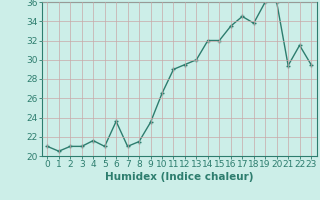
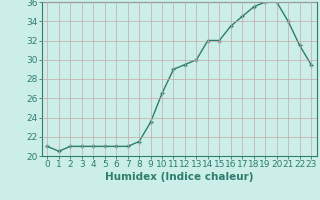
4: 21.6 -> 21.0
6: 23.6 -> 21.0
18: 33.8 -> 35.5
21: 29.4 -> 34.0
